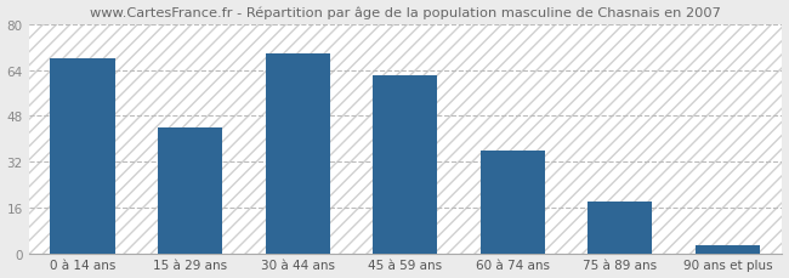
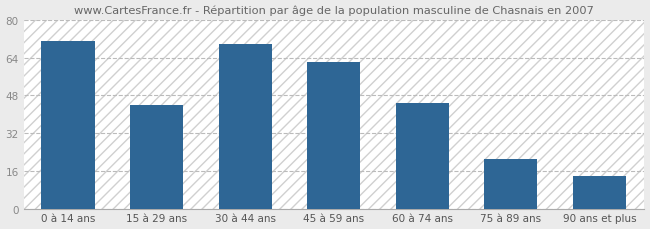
0 à 14 ans: 68 -> 71
60 à 74 ans: 36 -> 45
75 à 89 ans: 18 -> 21
90 ans et plus: 3 -> 14
